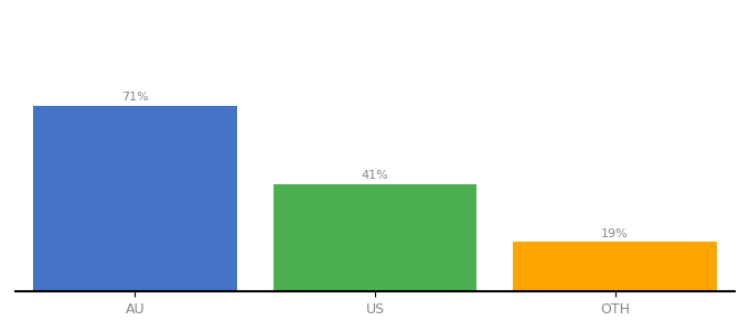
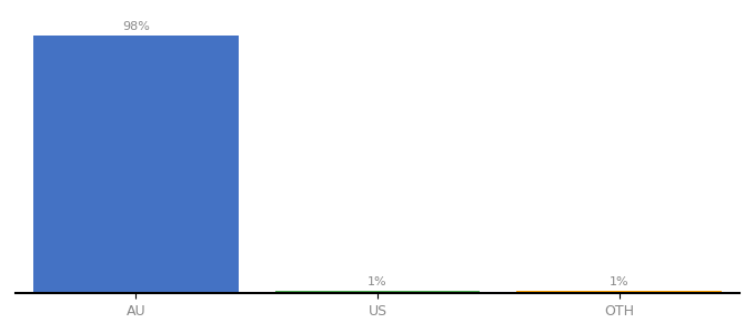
AU: 71% -> 98%
US: 41% -> 1%
OTH: 19% -> 1%
